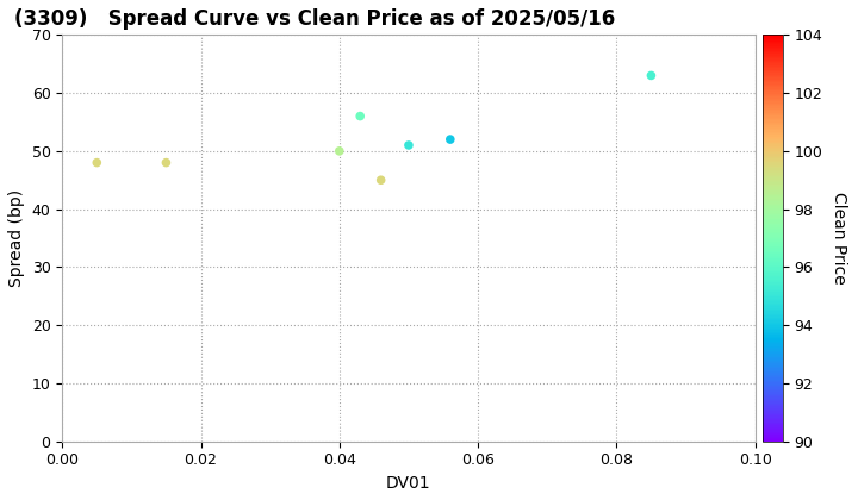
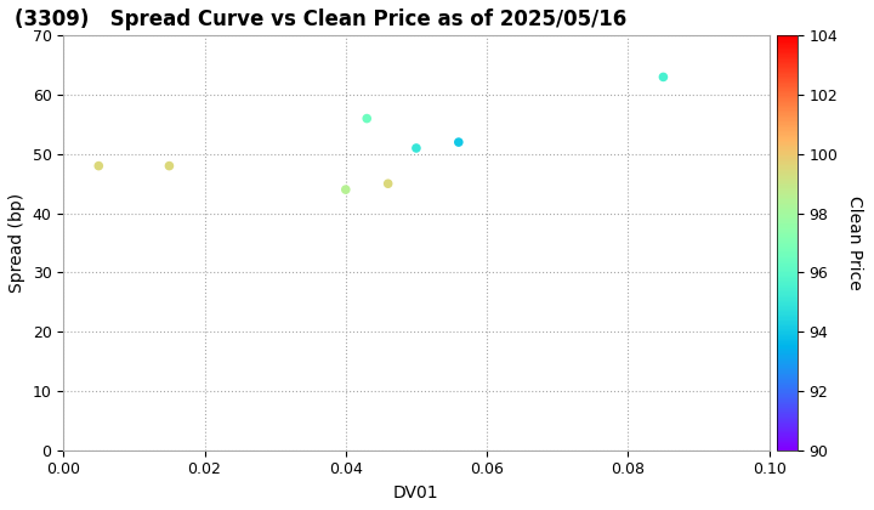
0.04: 50 -> 44
